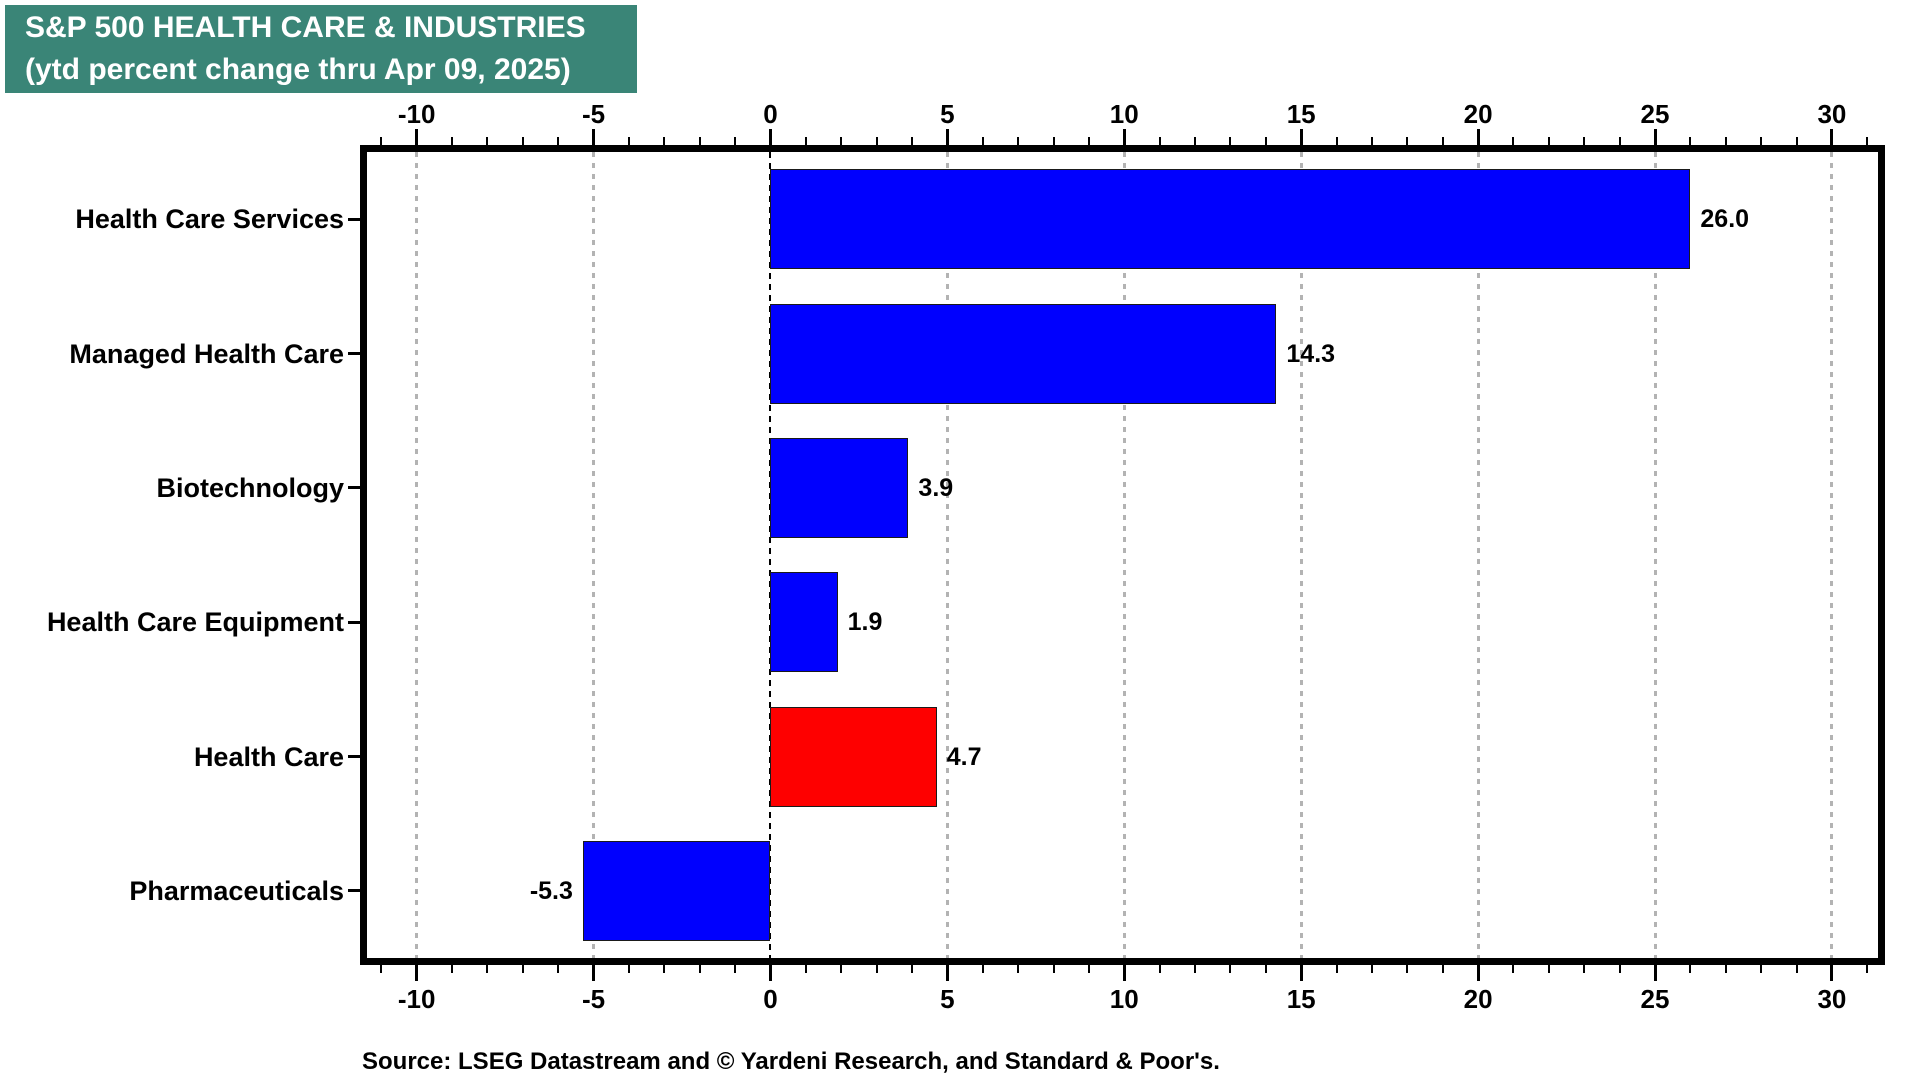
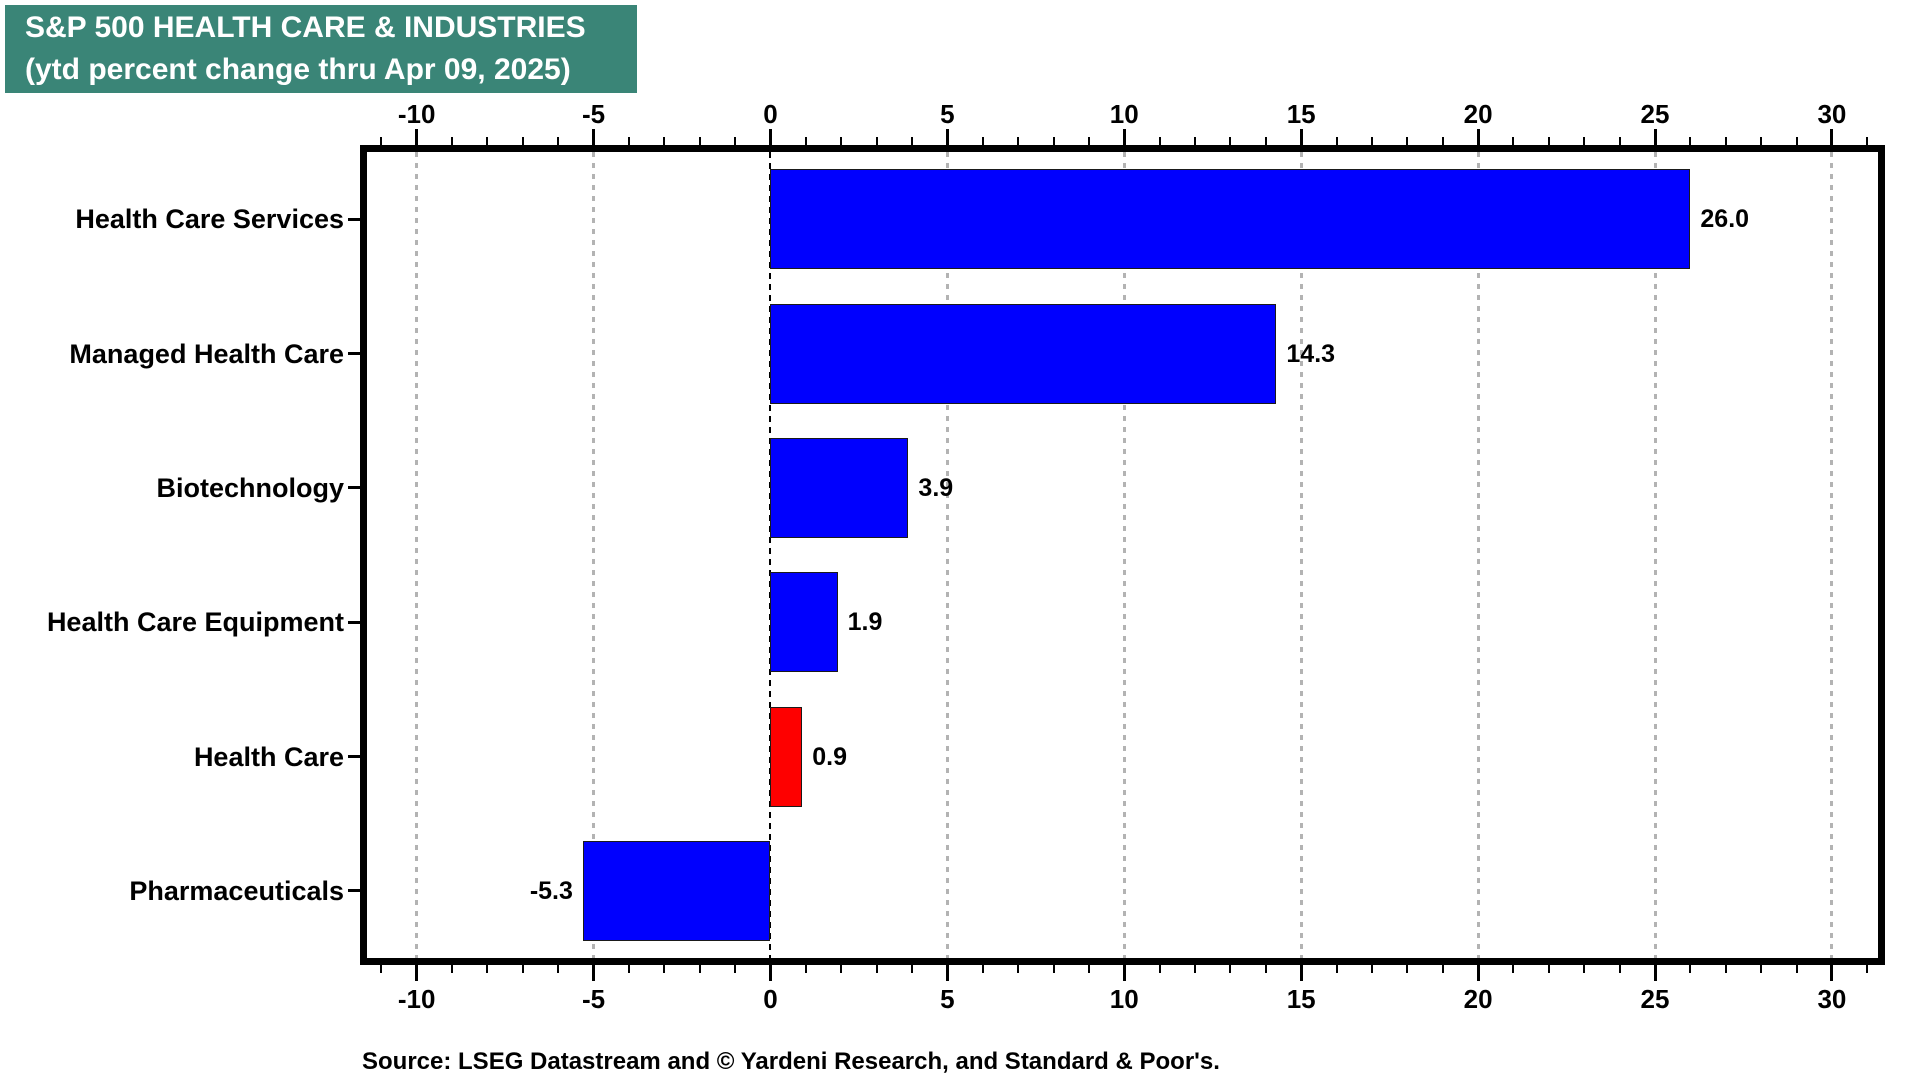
Health Care: 4.7 -> 0.9
